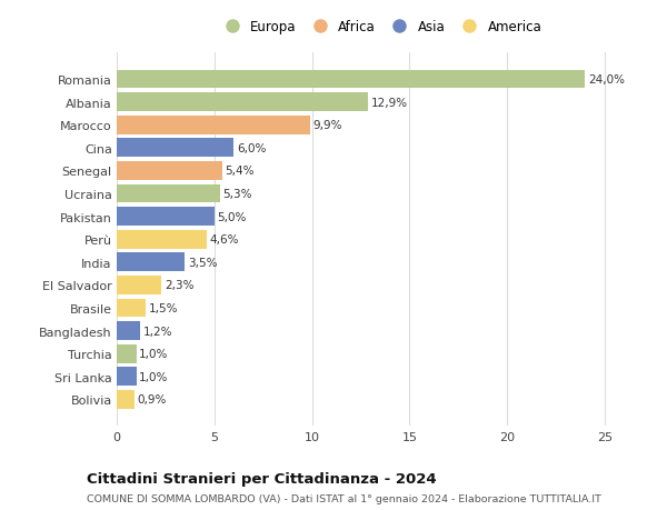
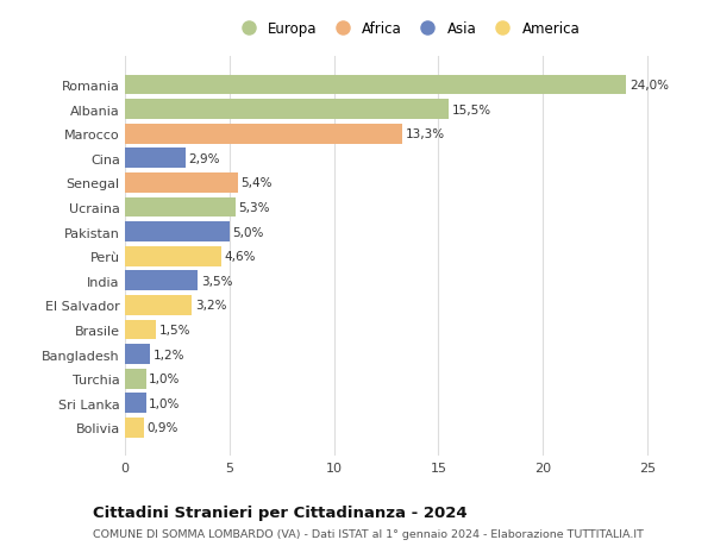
Albania: 12,9% -> 15,5%
Marocco: 9,9% -> 13,3%
Cina: 6,0% -> 2,9%
El Salvador: 2,3% -> 3,2%
